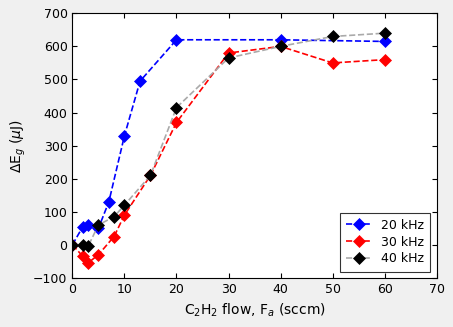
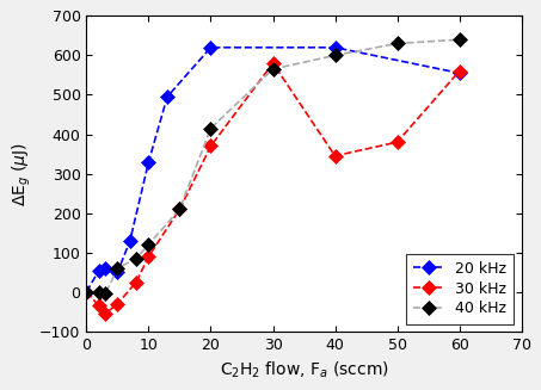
30 kHz/40: 600 -> 345
30 kHz/50: 550 -> 380
20 kHz/60: 615 -> 555
